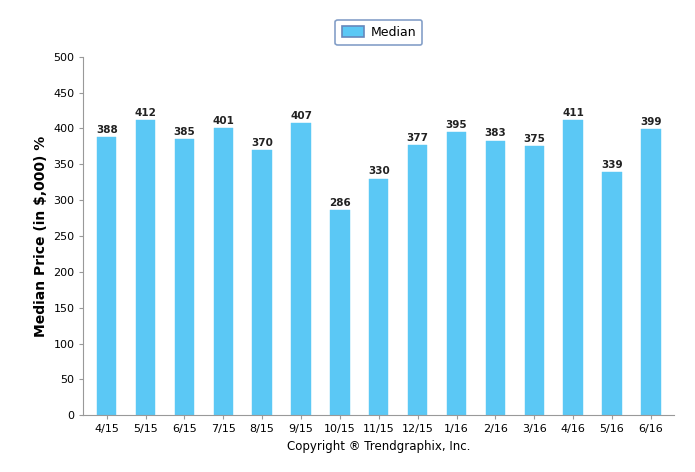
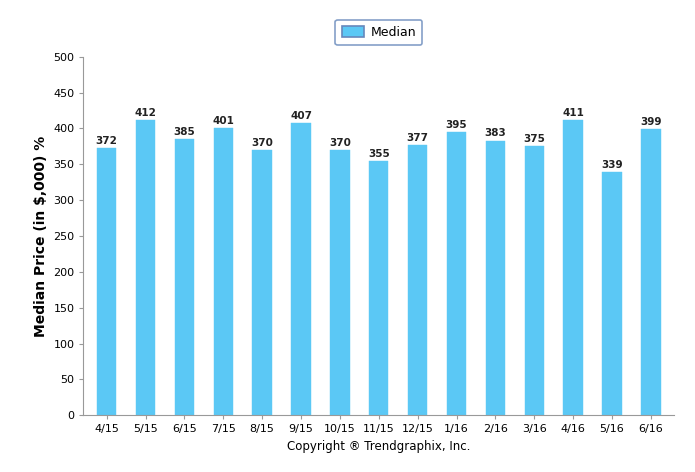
4/15: 388 -> 372
10/15: 286 -> 370
11/15: 330 -> 355
